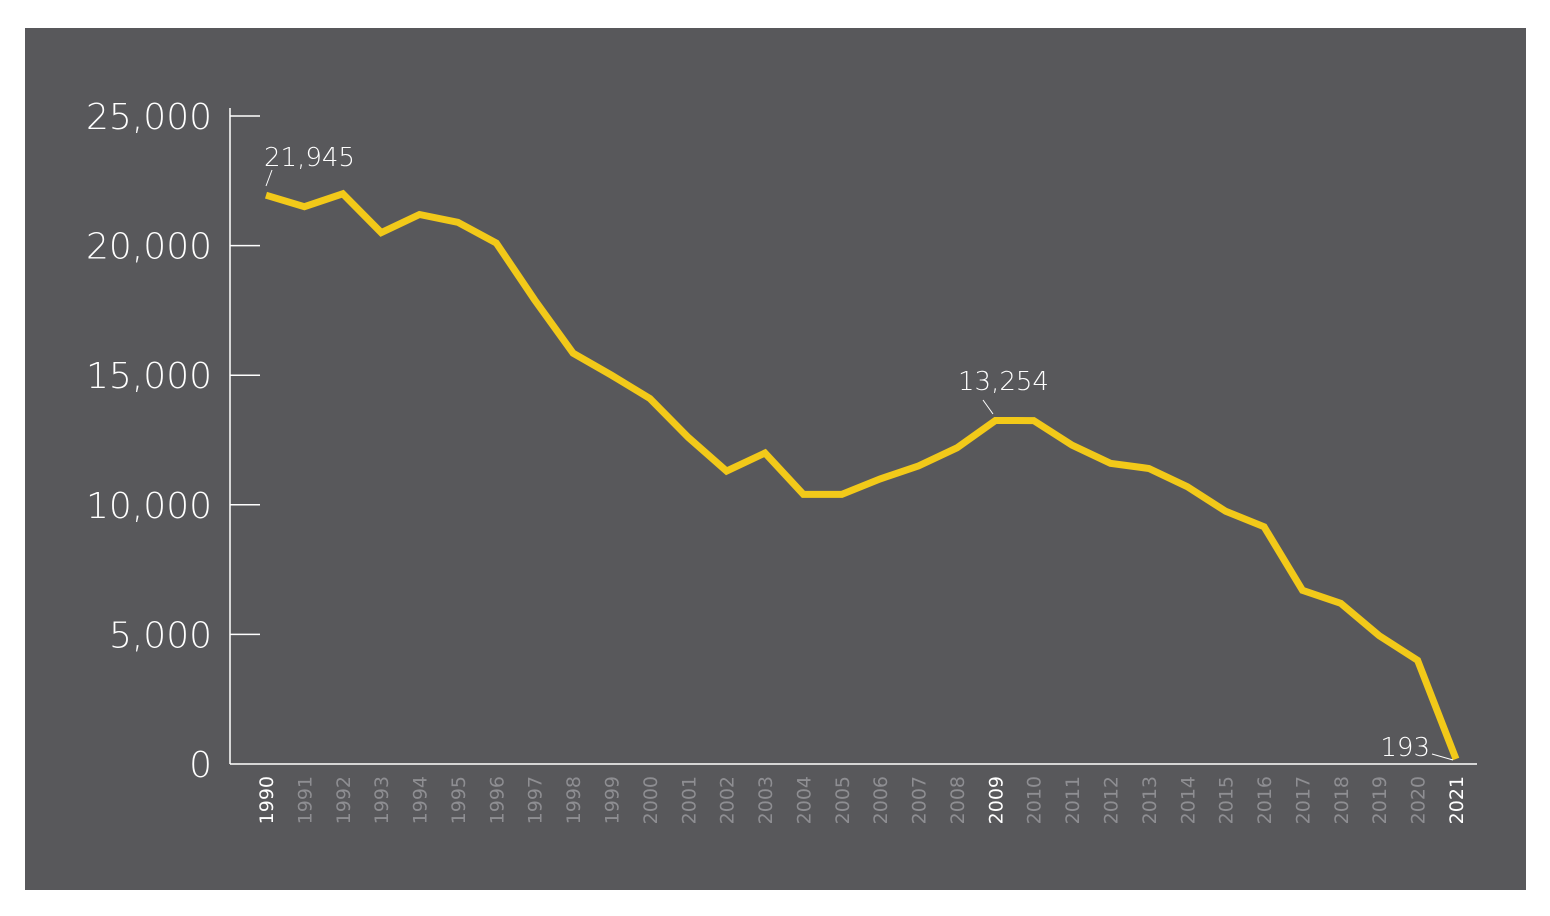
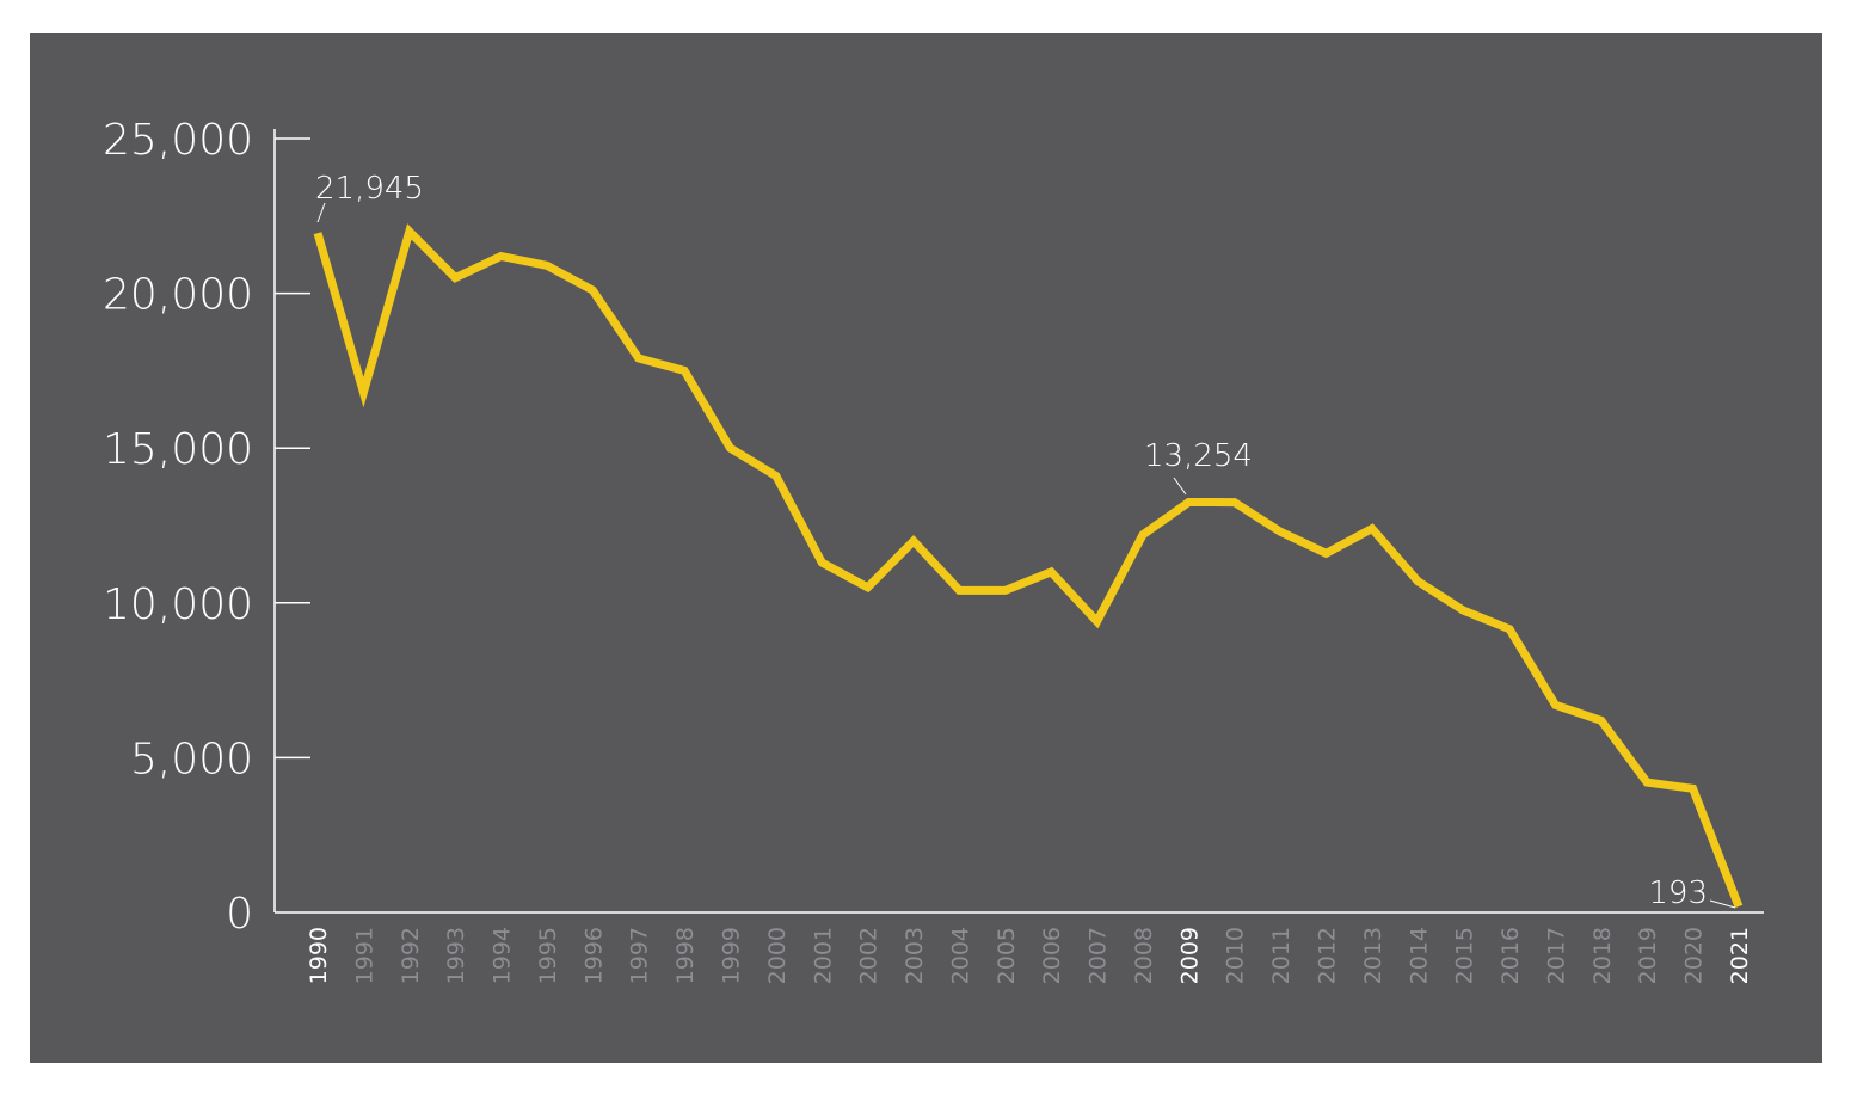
1991: 21500 -> 16800
1998: 15800 -> 17500
2001: 12600 -> 11300
2002: 11300 -> 10500
2007: 11500 -> 9400
2013: 11400 -> 12400
2019: 5000 -> 4200
